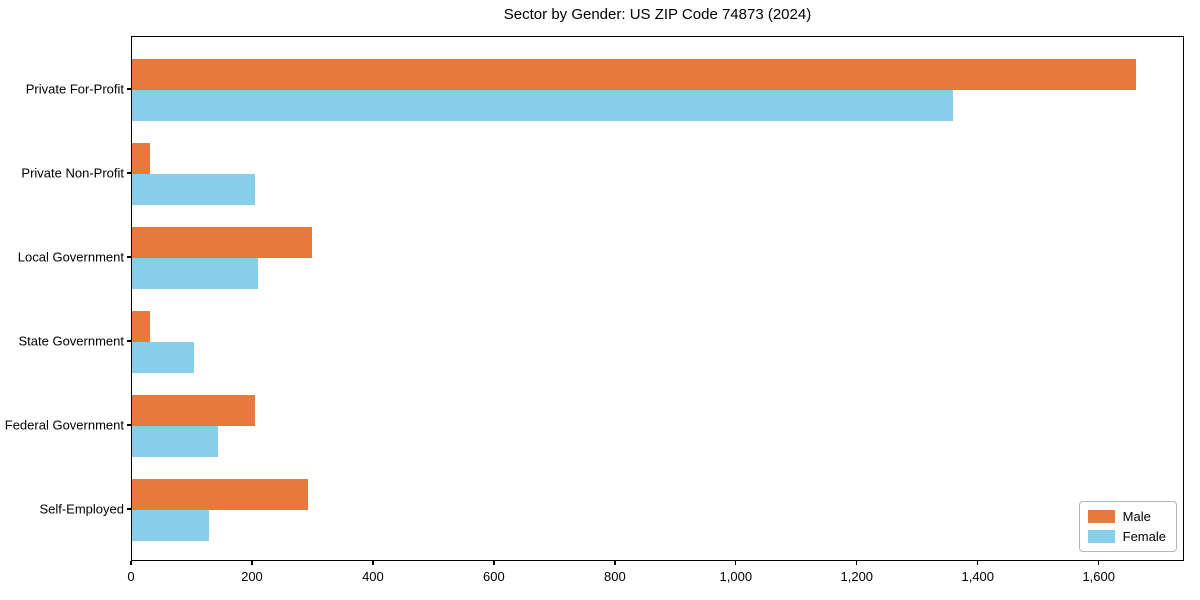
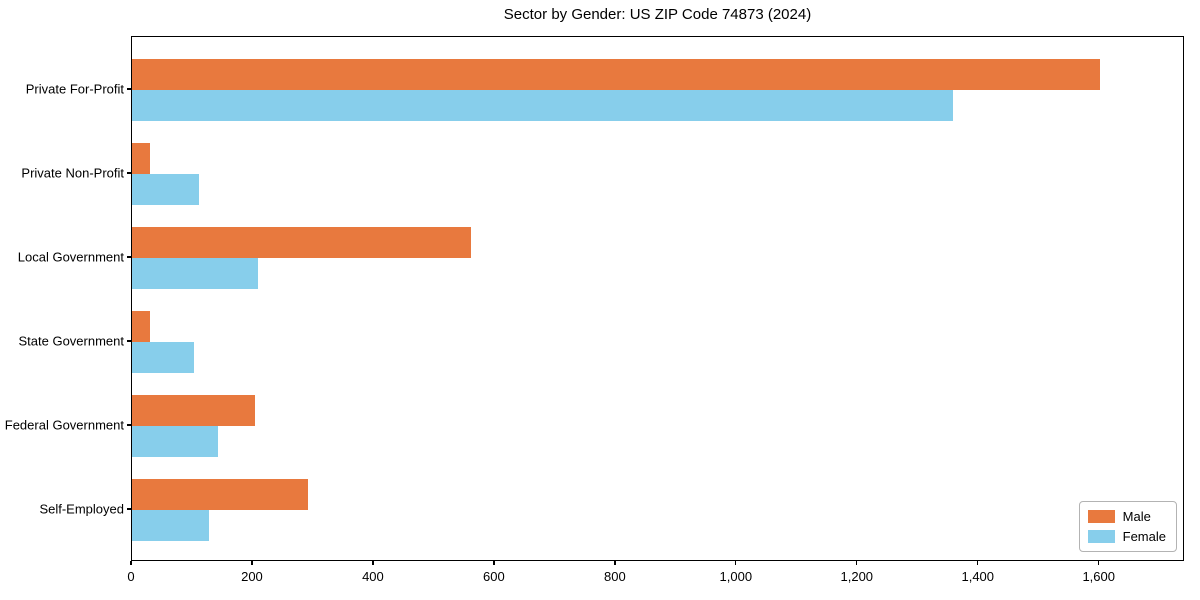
Male/Private For-Profit: 1660 -> 1600
Female/Private Non-Profit: 200 -> 110
Male/Local Government: 300 -> 560
